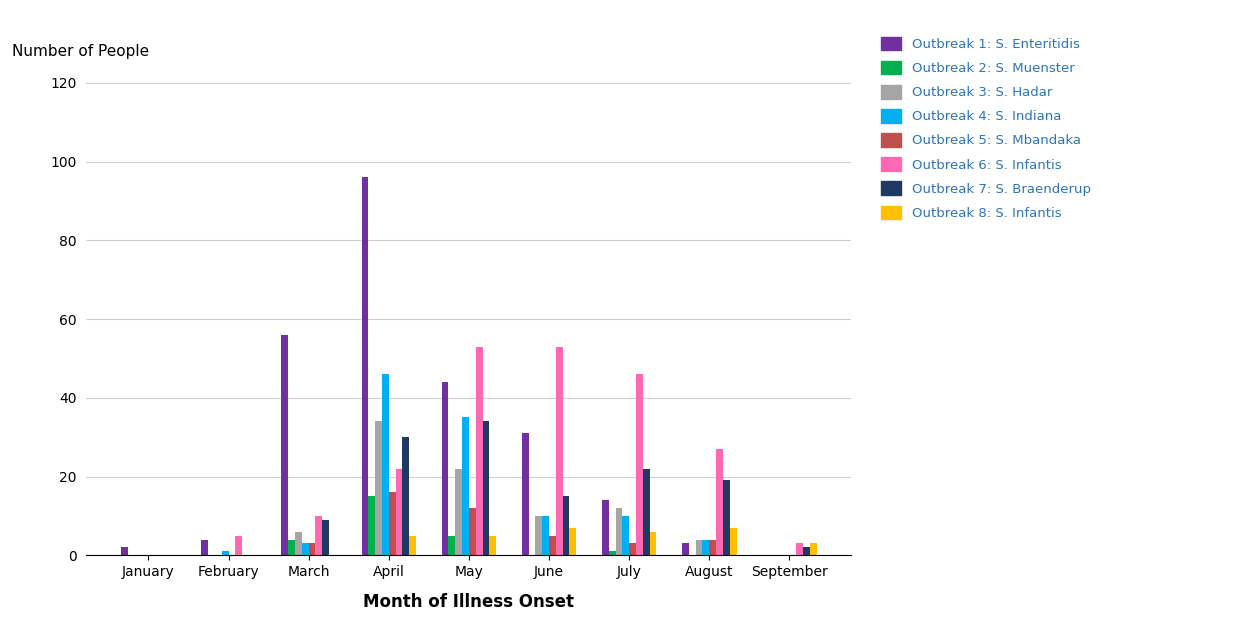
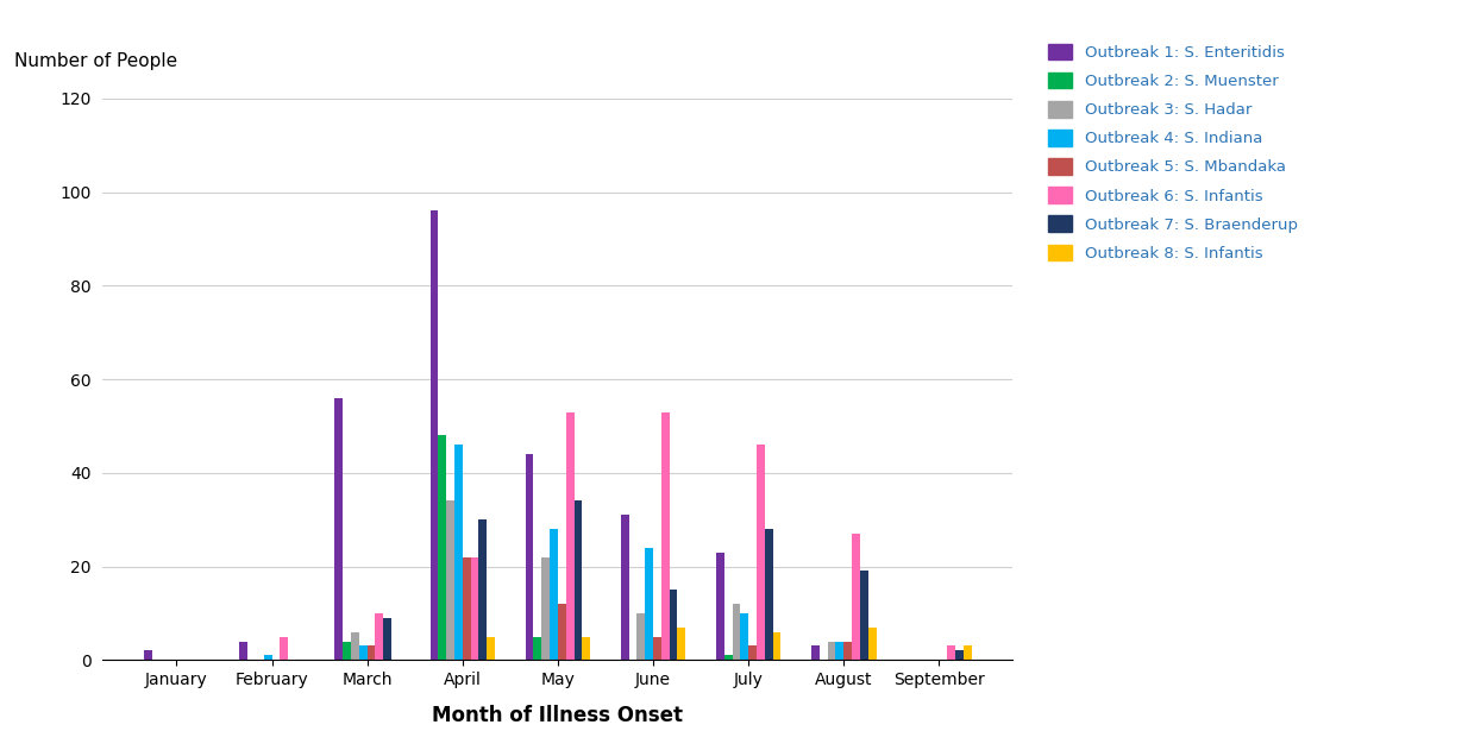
Outbreak 2: S. Muenster/April: 15 -> 48
Outbreak 5: S. Mbandaka/April: 16 -> 22
Outbreak 4: S. Indiana/May: 35 -> 28
Outbreak 4: S. Indiana/June: 10 -> 24
Outbreak 1: S. Enteritidis/July: 14 -> 23
Outbreak 7: S. Braenderup/July: 22 -> 28
